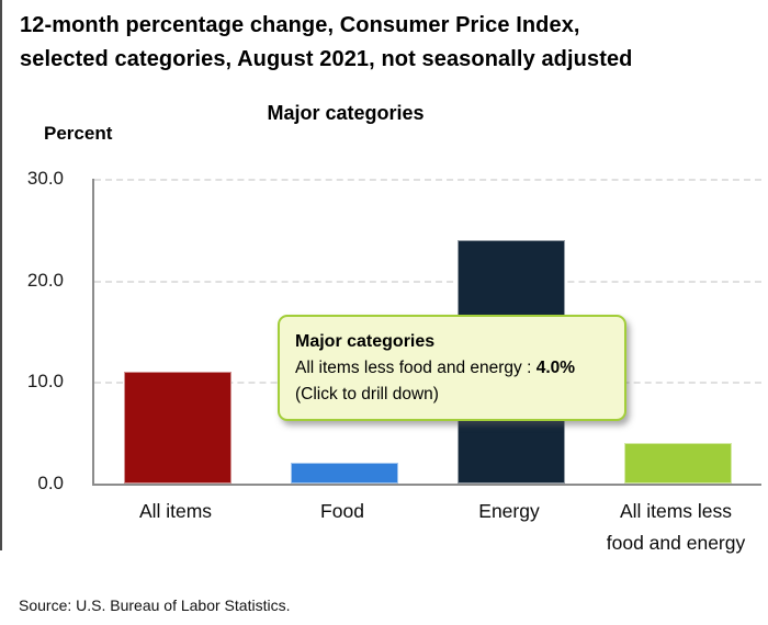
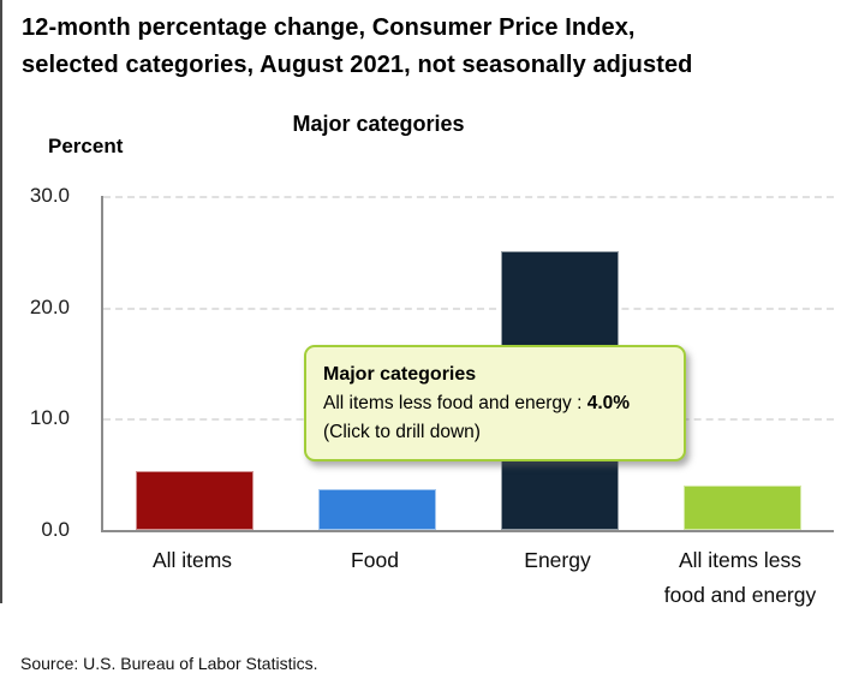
All items: 11 -> 5
Food: 2 -> 4
Energy: 24 -> 25
